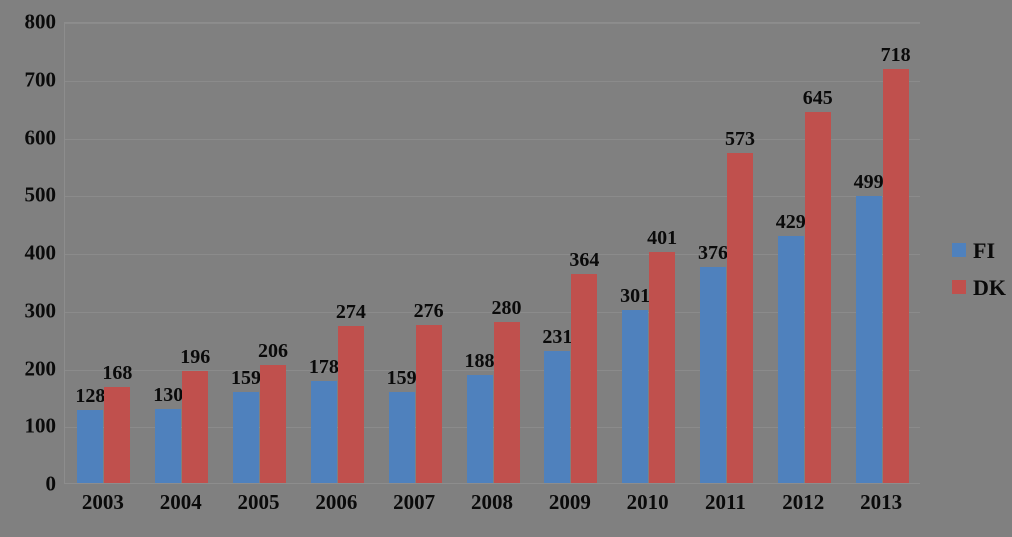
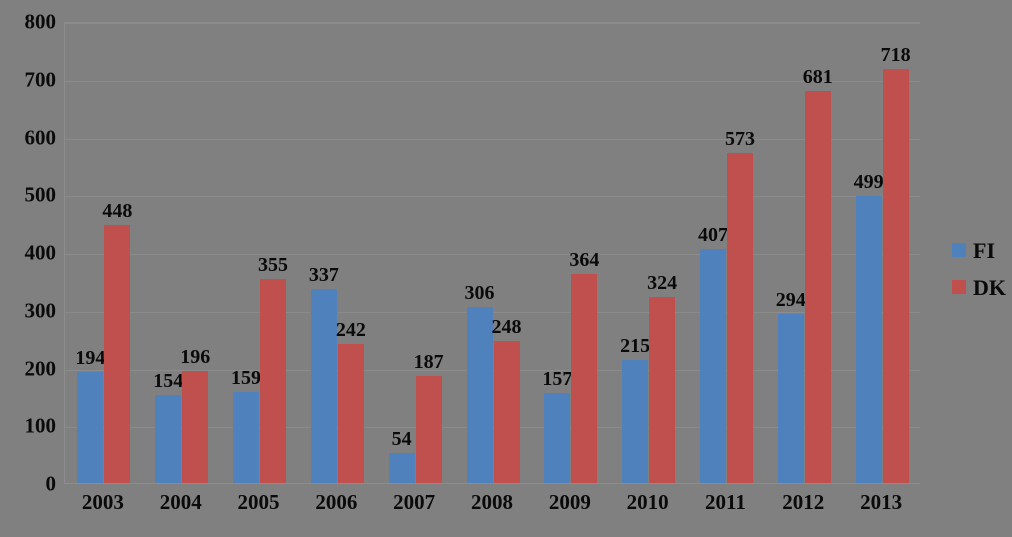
FI/2003: 128 -> 194
DK/2003: 168 -> 448
FI/2004: 130 -> 154
DK/2005: 206 -> 355
FI/2006: 178 -> 337
DK/2006: 274 -> 242
FI/2007: 159 -> 54
DK/2007: 276 -> 187
FI/2008: 188 -> 306
DK/2008: 280 -> 248
FI/2009: 231 -> 157
FI/2010: 301 -> 215
DK/2010: 401 -> 324
FI/2011: 376 -> 407
FI/2012: 429 -> 294
DK/2012: 645 -> 681
